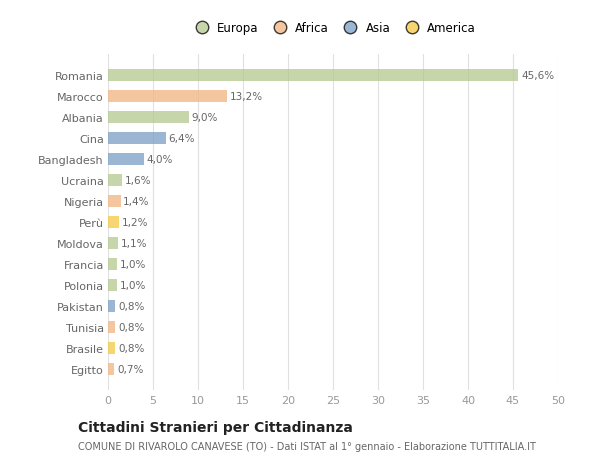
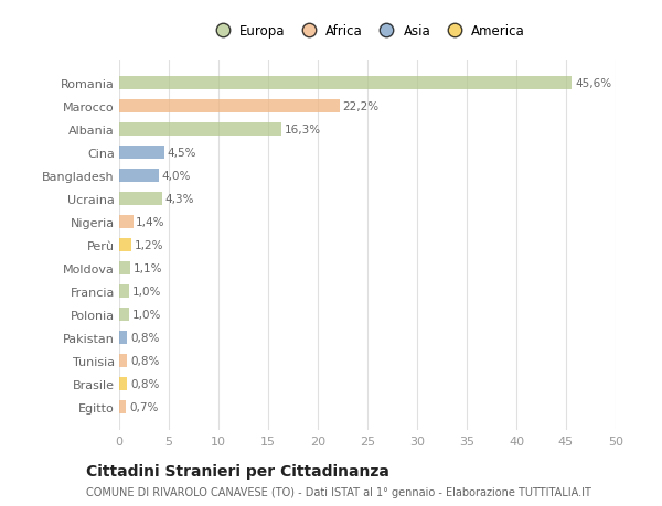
Marocco: 13,2% -> 22,2%
Albania: 9,0% -> 16,3%
Cina: 6,4% -> 4,5%
Ucraina: 1,6% -> 4,3%
